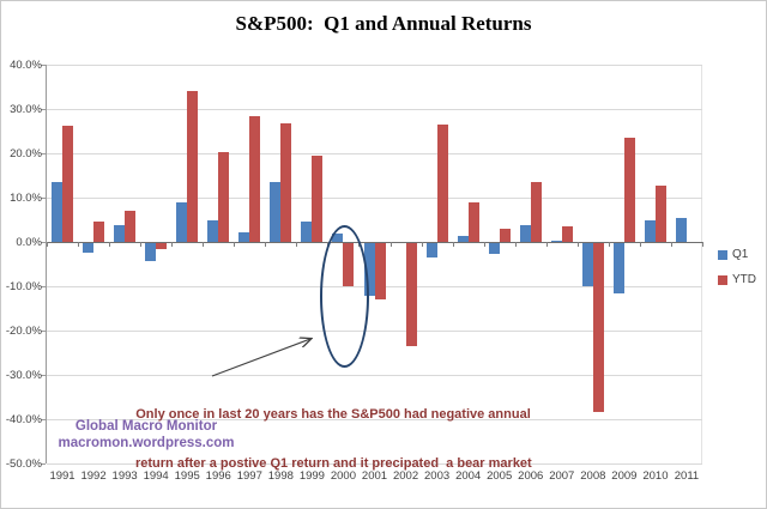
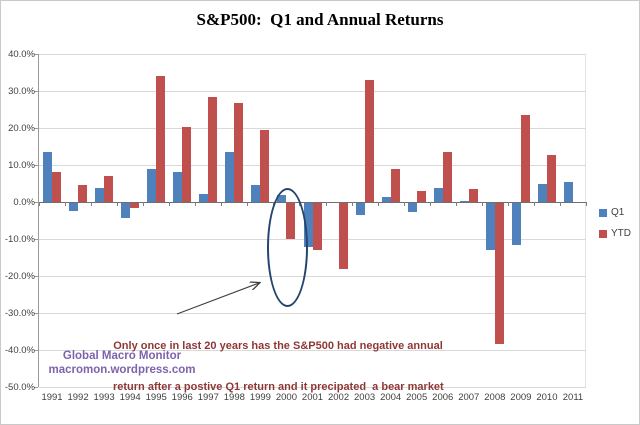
YTD/1991: 26% -> 8%
Q1/1996: 5% -> 8%
YTD/2002: -23% -> -18%
YTD/2003: 26% -> 33%
Q1/2008: -10% -> -13%
